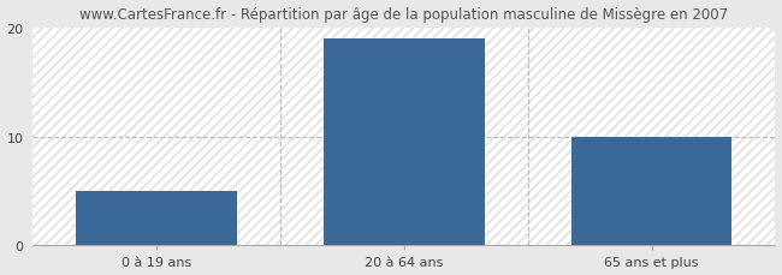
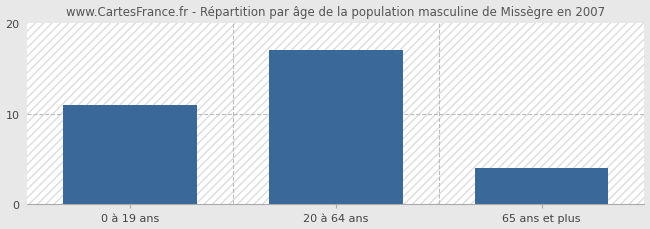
0 à 19 ans: 5 -> 11
20 à 64 ans: 19 -> 17
65 ans et plus: 10 -> 4
